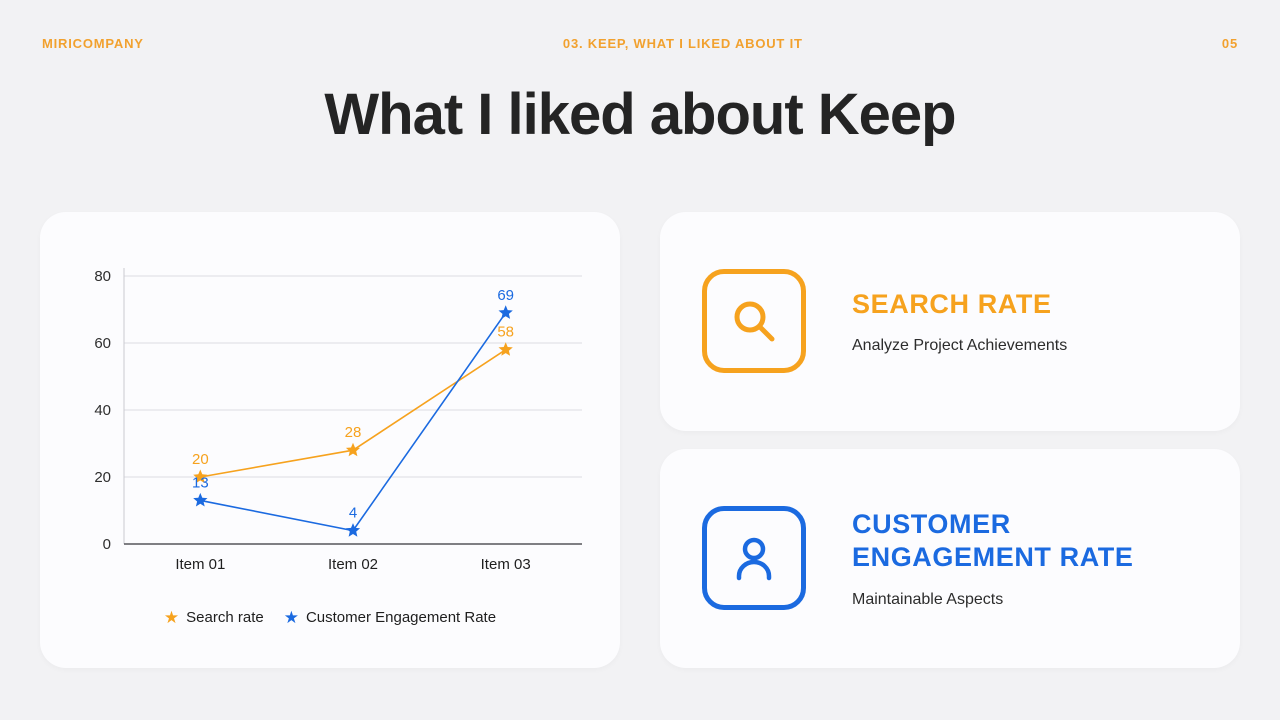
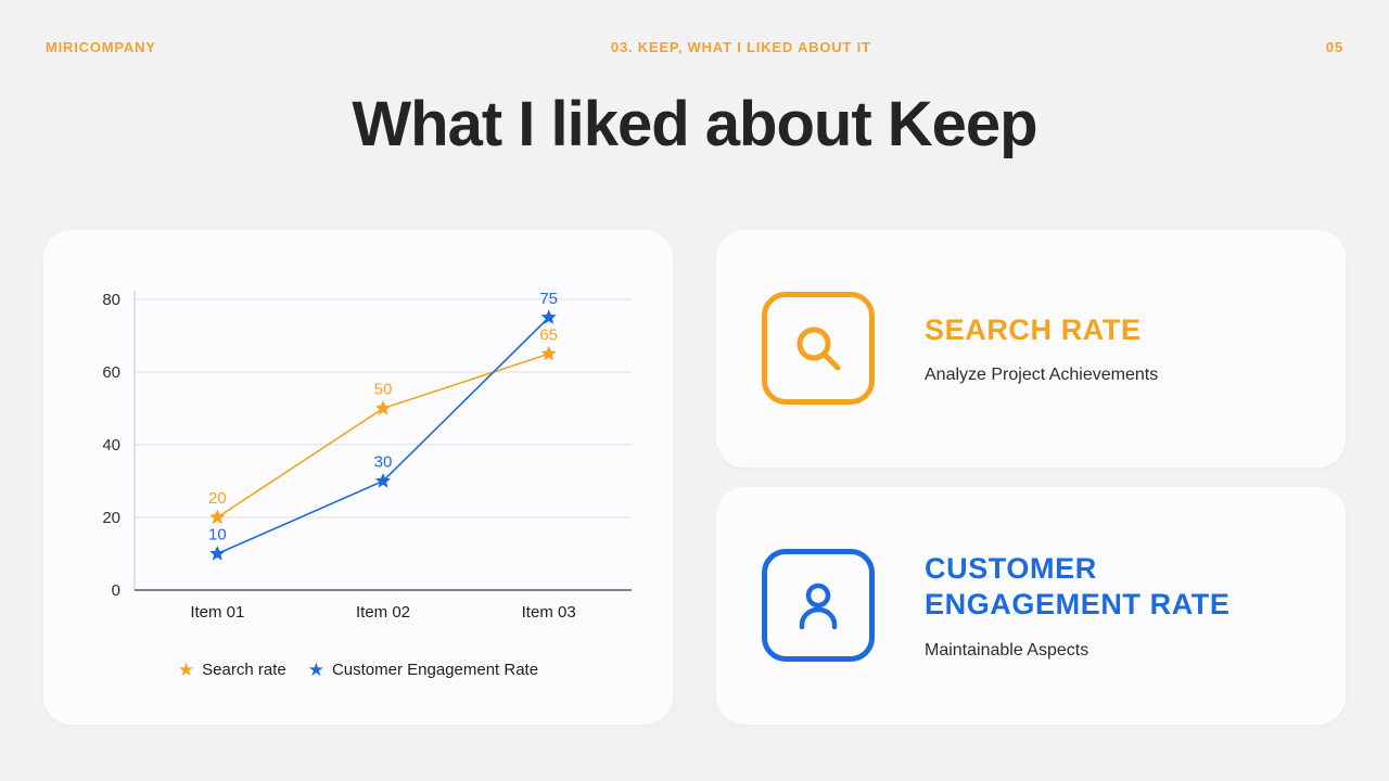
Customer Engagement Rate/Item 01: 13 -> 10
Search rate/Item 02: 28 -> 50
Customer Engagement Rate/Item 02: 4 -> 30
Search rate/Item 03: 58 -> 65
Customer Engagement Rate/Item 03: 69 -> 75
